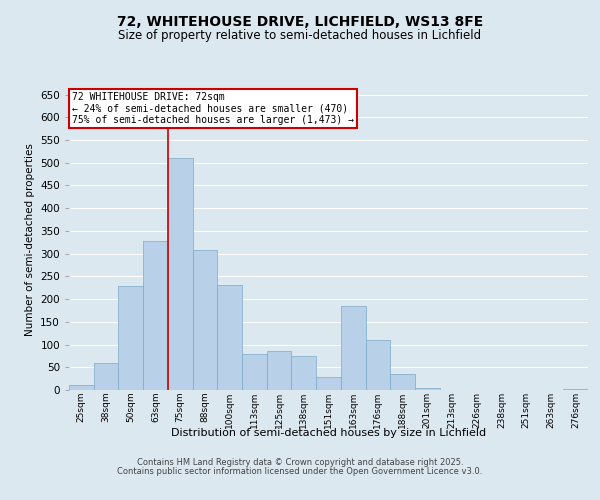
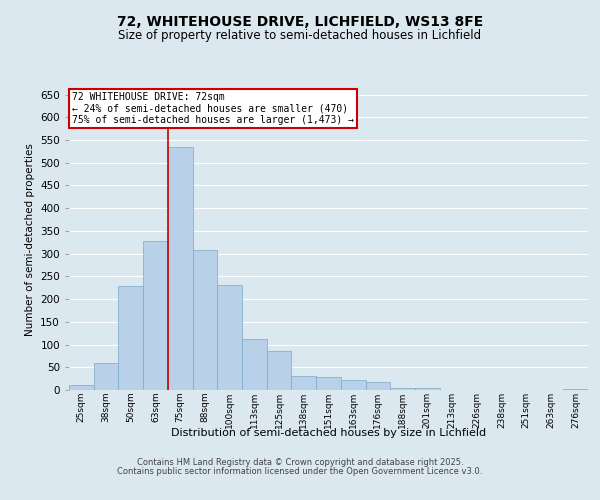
75sqm: 510 -> 535
113sqm: 80 -> 113
138sqm: 75 -> 30
163sqm: 185 -> 22
176sqm: 110 -> 18
188sqm: 35 -> 4
